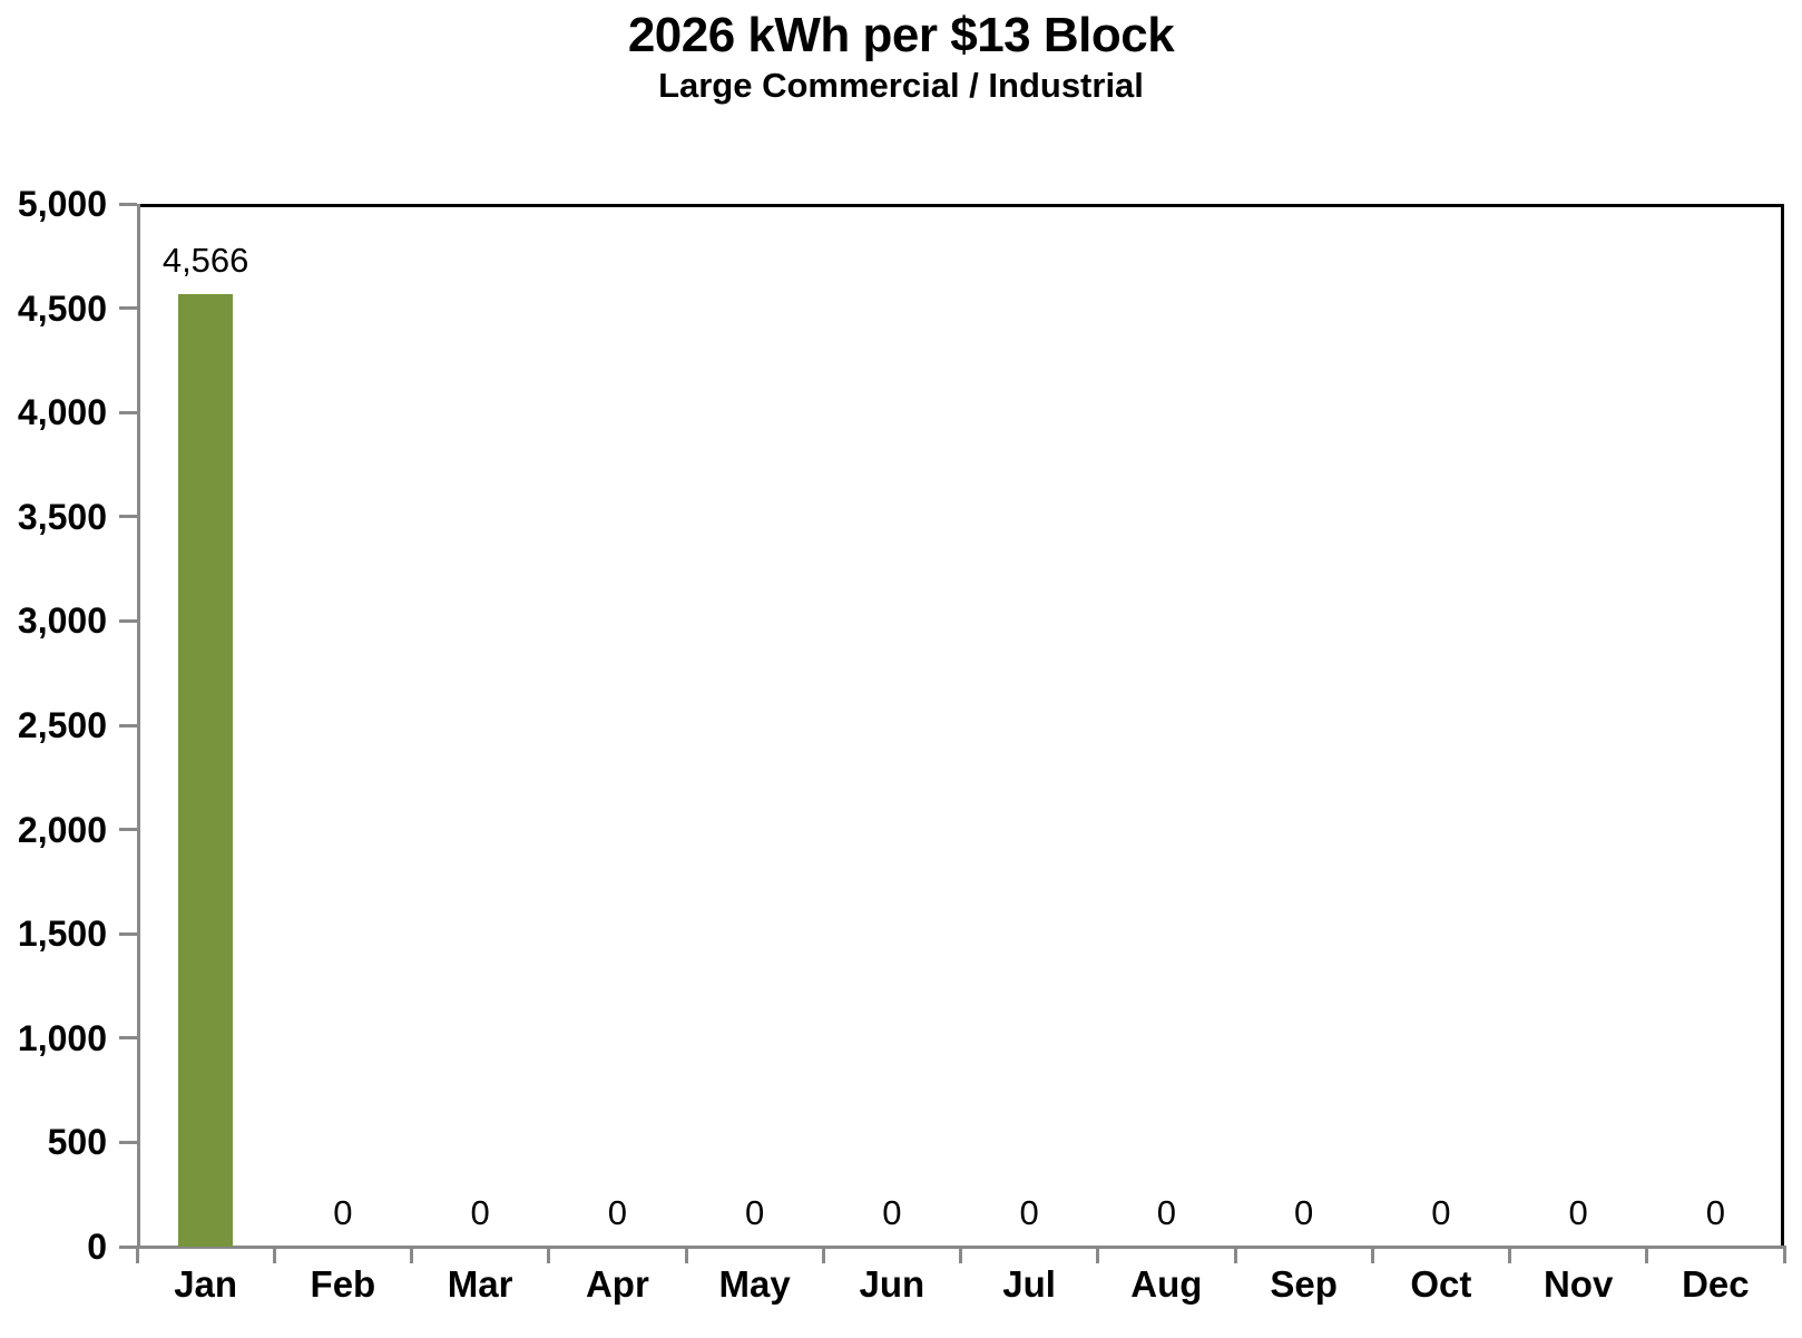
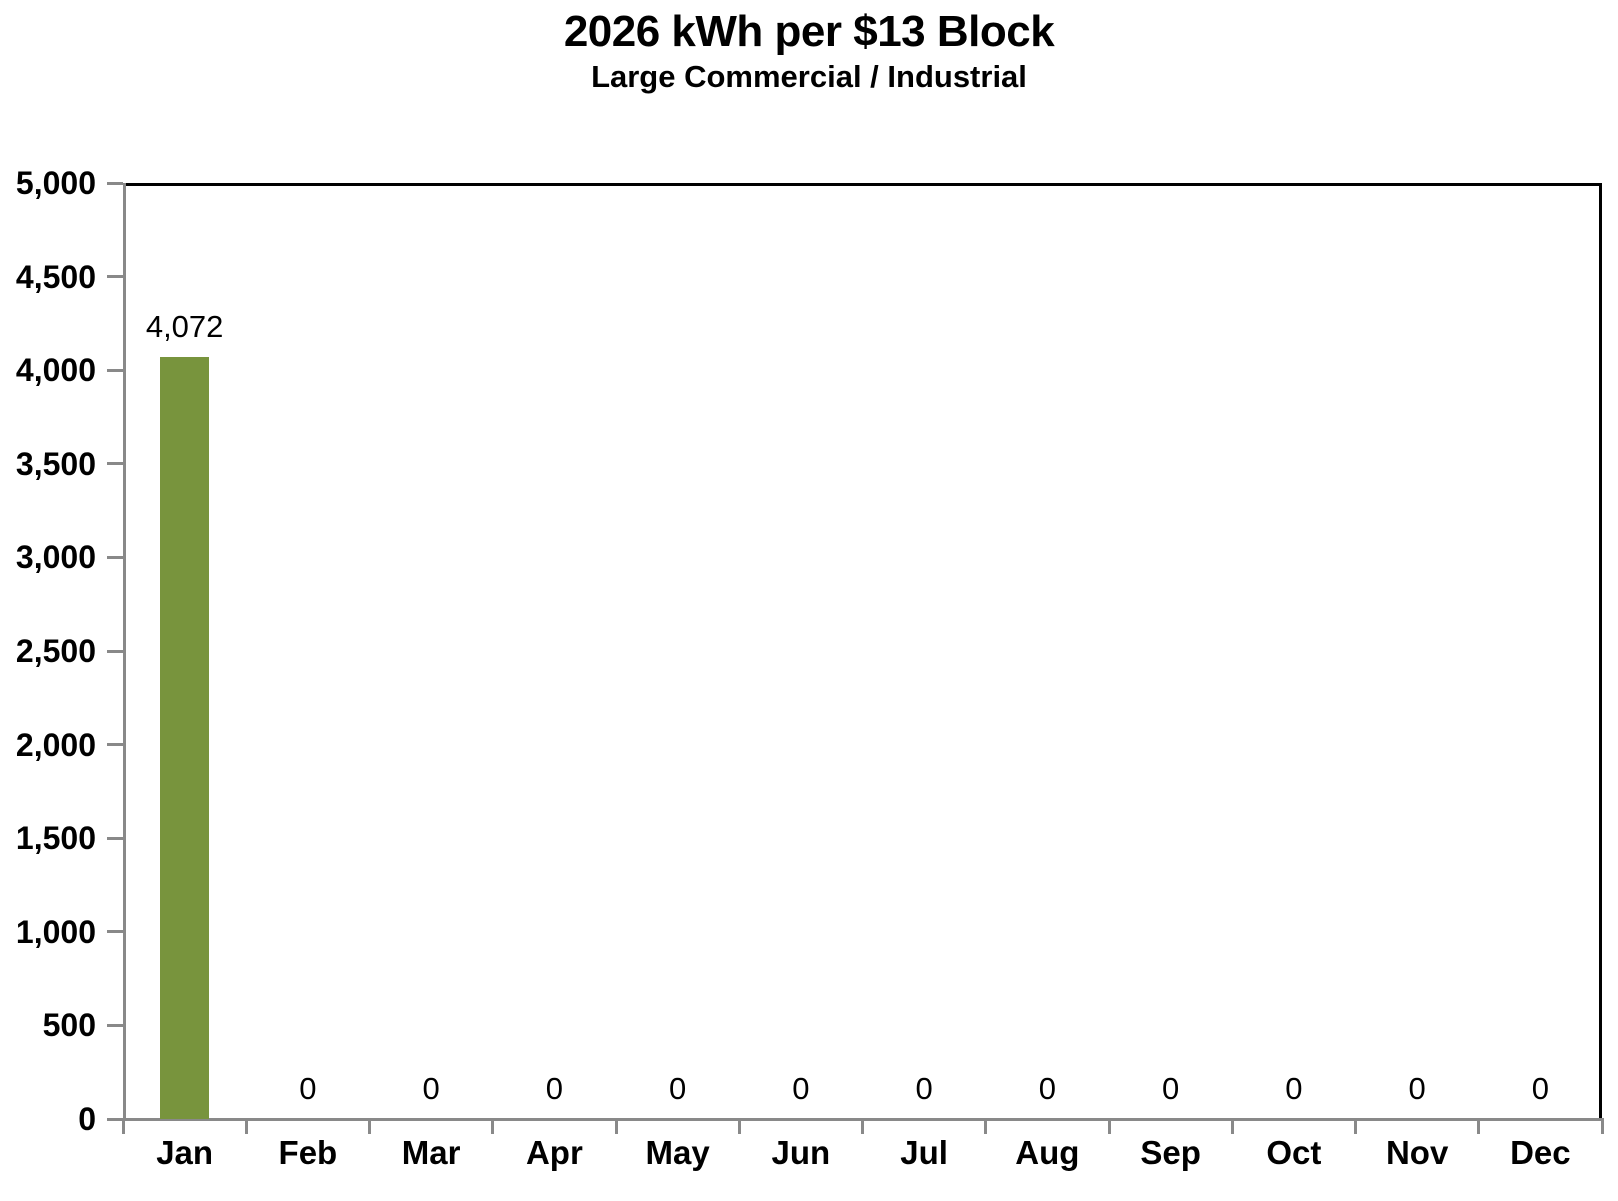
Jan: 4,566 -> 4,072
